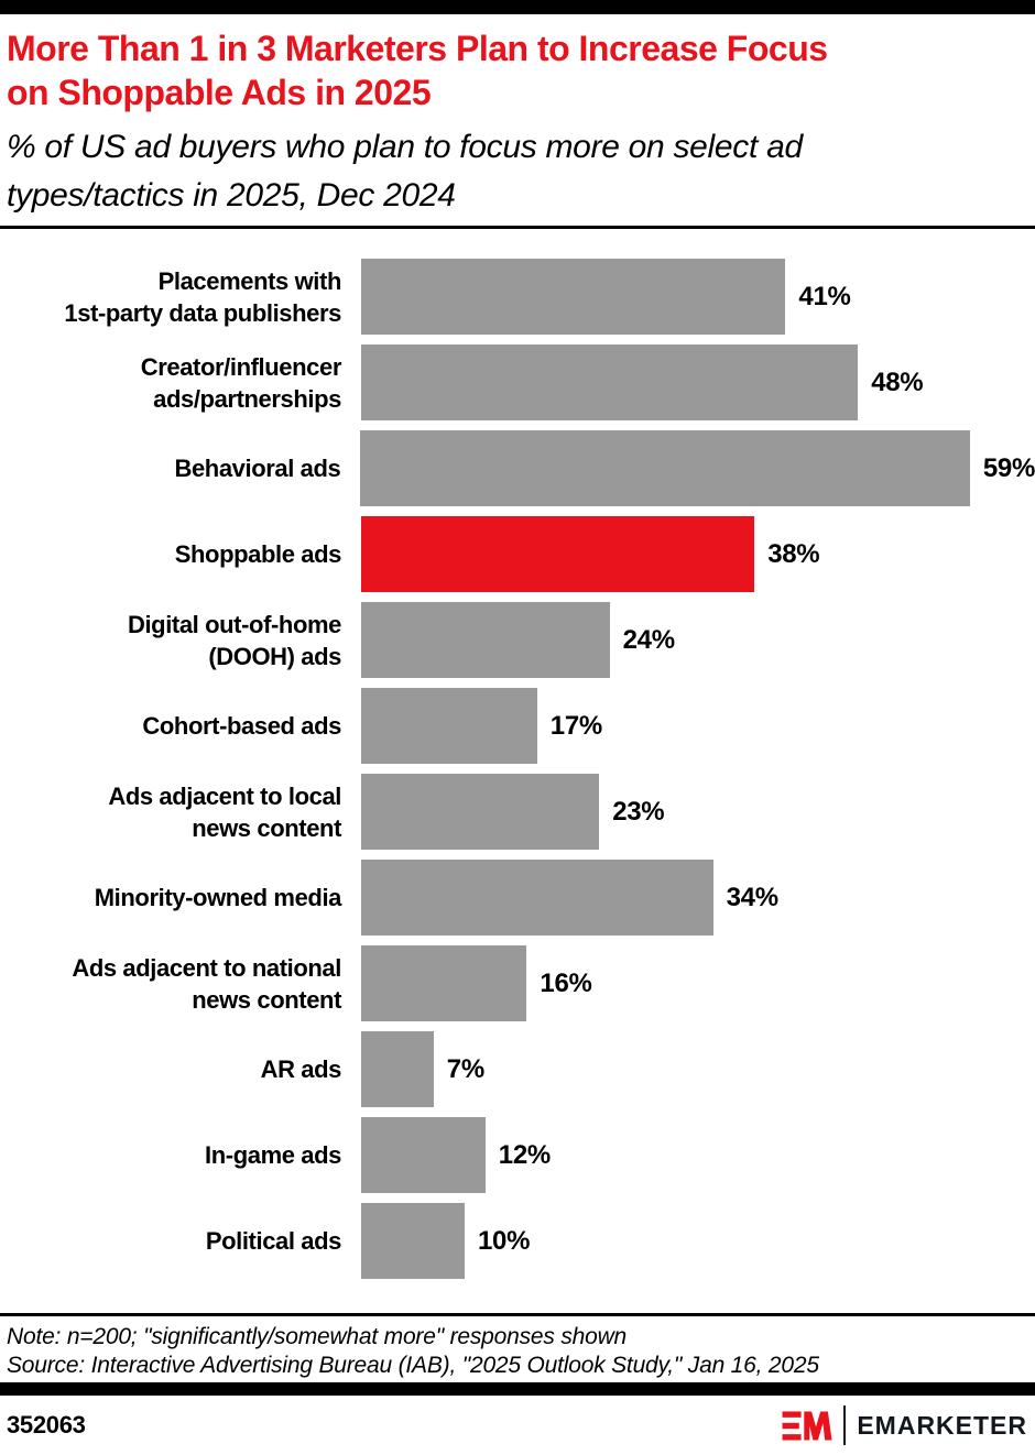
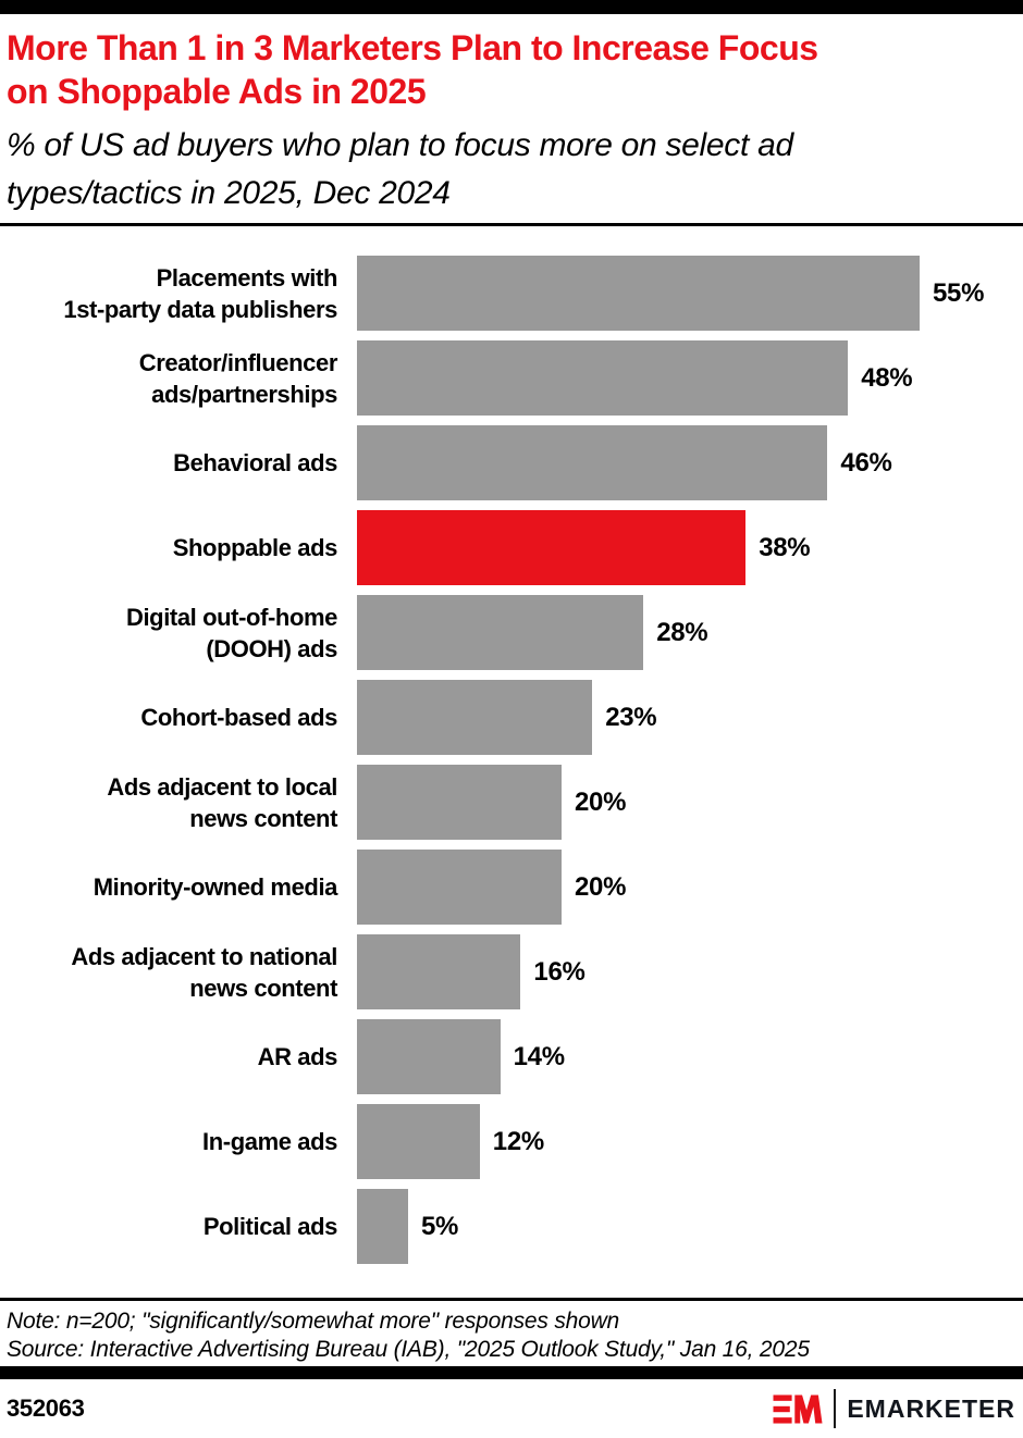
Placements with 1st-party data publishers: 41% -> 55%
Behavioral ads: 59% -> 46%
Digital out-of-home (DOOH) ads: 24% -> 28%
Cohort-based ads: 17% -> 23%
Ads adjacent to local news content: 23% -> 20%
Minority-owned media: 34% -> 20%
AR ads: 7% -> 14%
Political ads: 10% -> 5%
